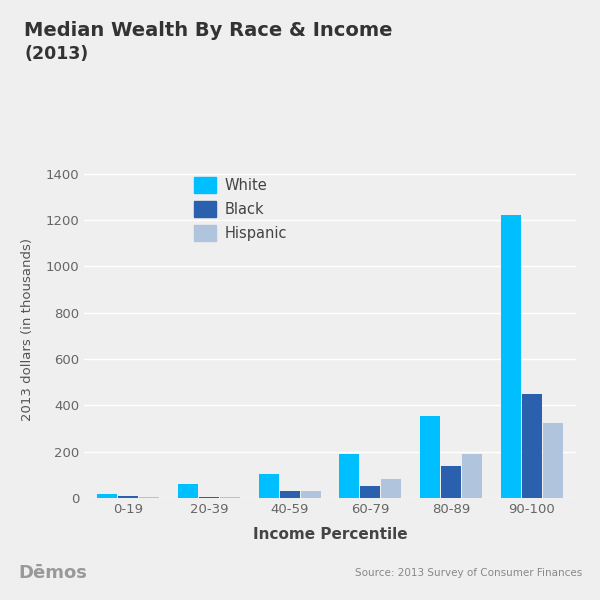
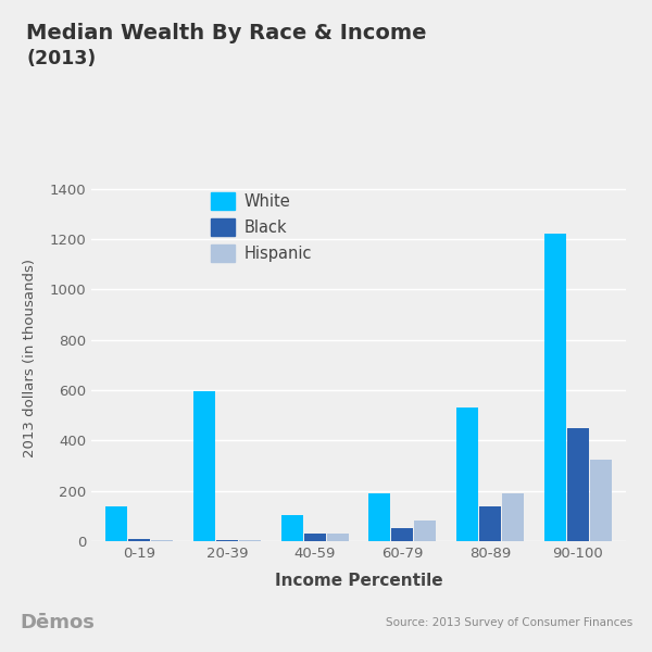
White/0-19: 18 -> 140
White/20-39: 62 -> 595
White/80-89: 355 -> 530
